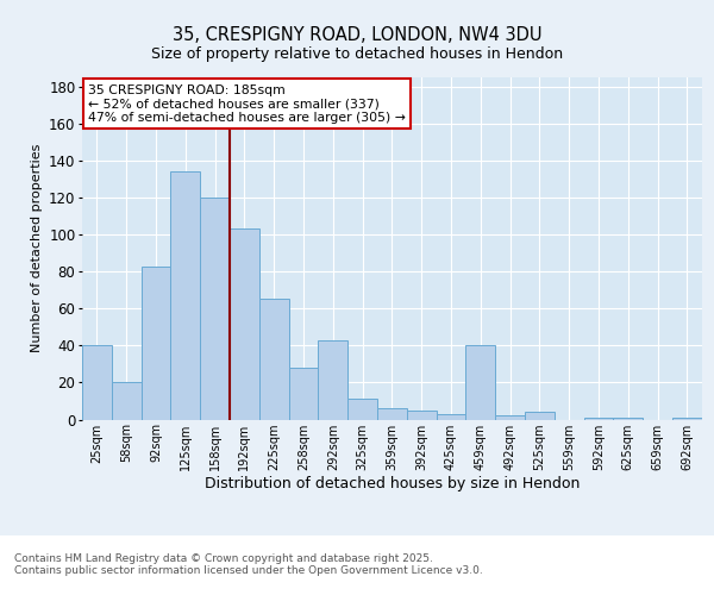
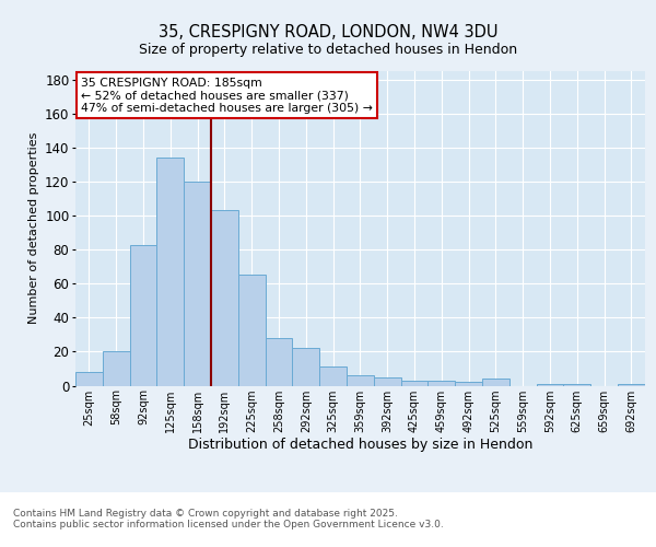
25sqm: 40 -> 8
292sqm: 43 -> 22
459sqm: 40 -> 3
